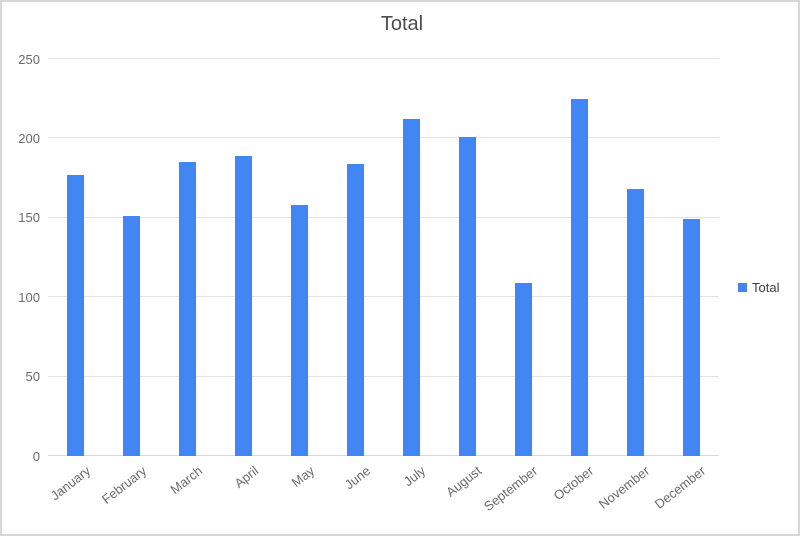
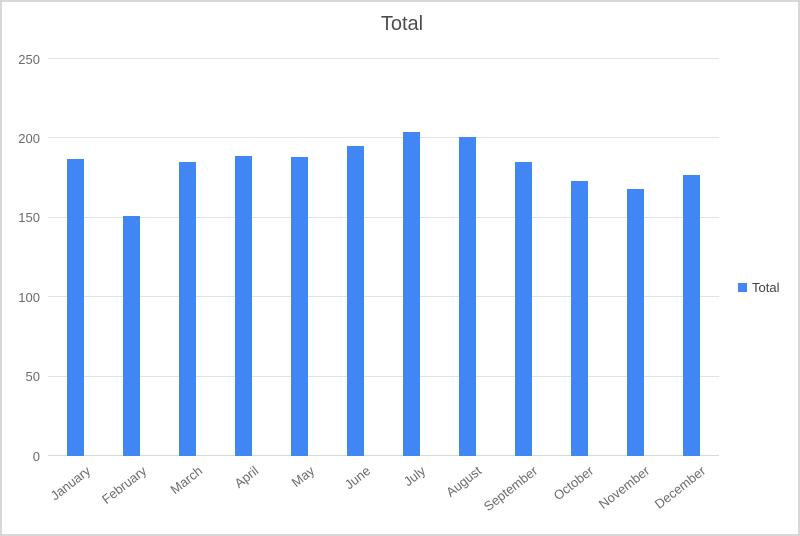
January: 177 -> 187
May: 158 -> 188
June: 184 -> 195
July: 212 -> 204
September: 109 -> 185
October: 225 -> 173
December: 149 -> 177
